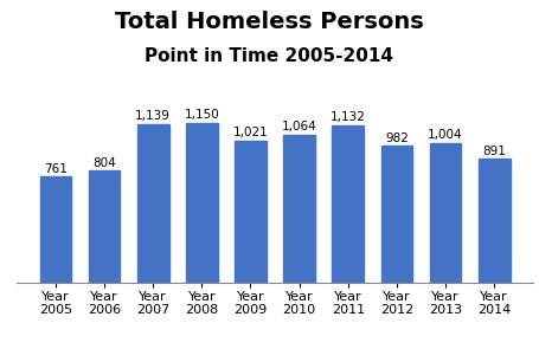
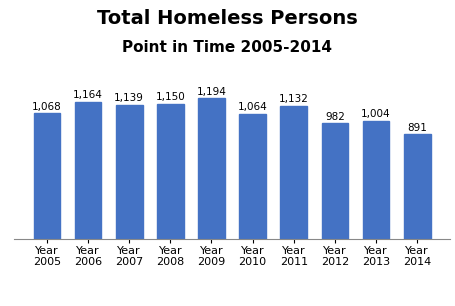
Year 2005: 761 -> 1,068
Year 2006: 804 -> 1,164
Year 2009: 1,021 -> 1,194
